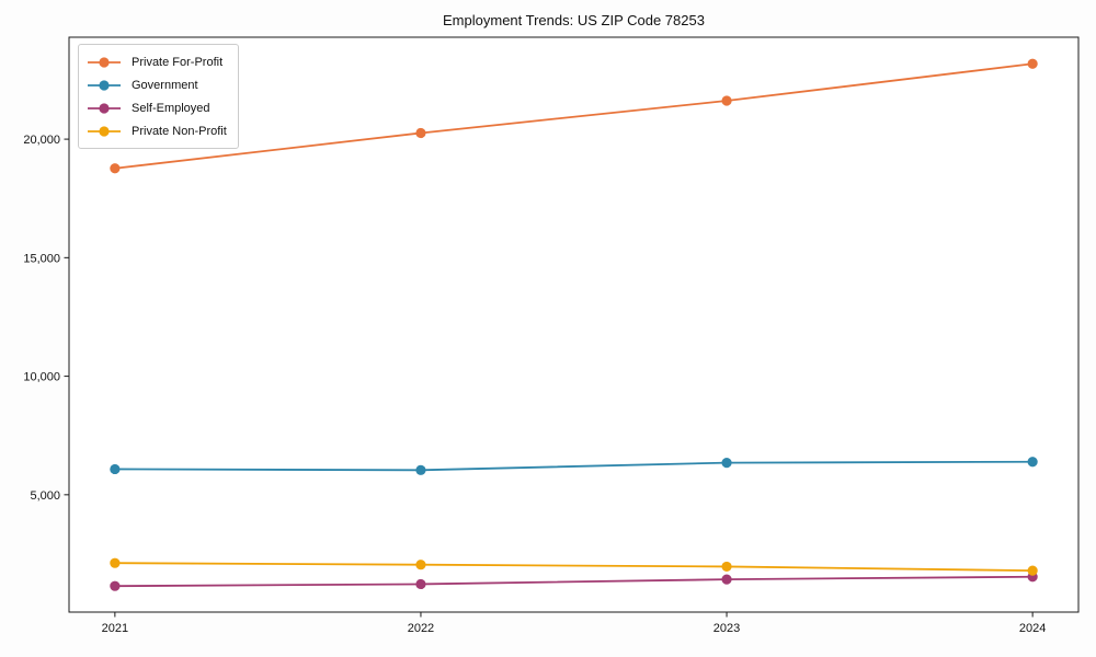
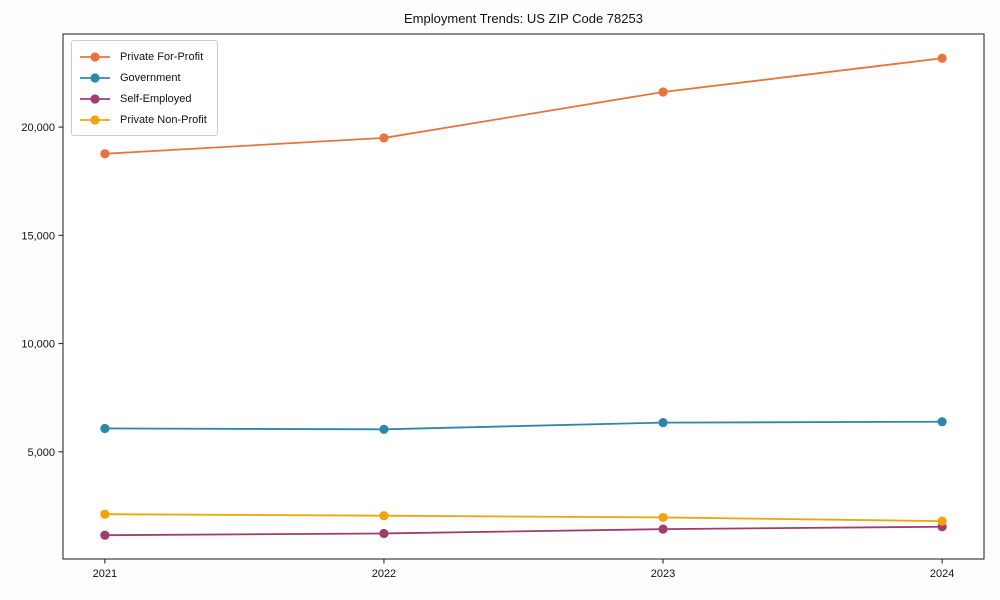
Private For-Profit/2022: 20300 -> 19500
